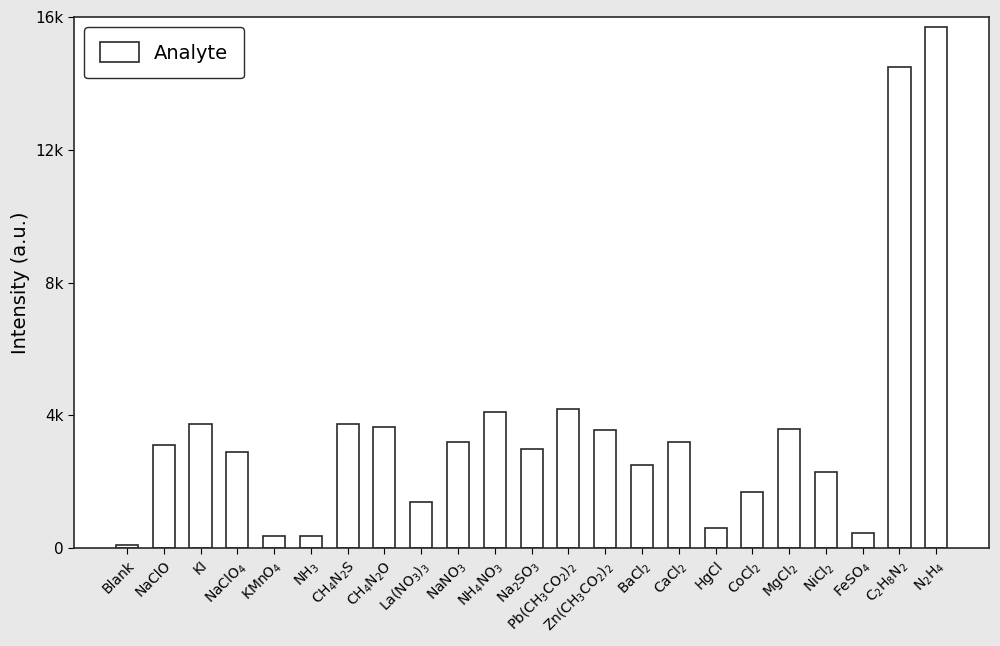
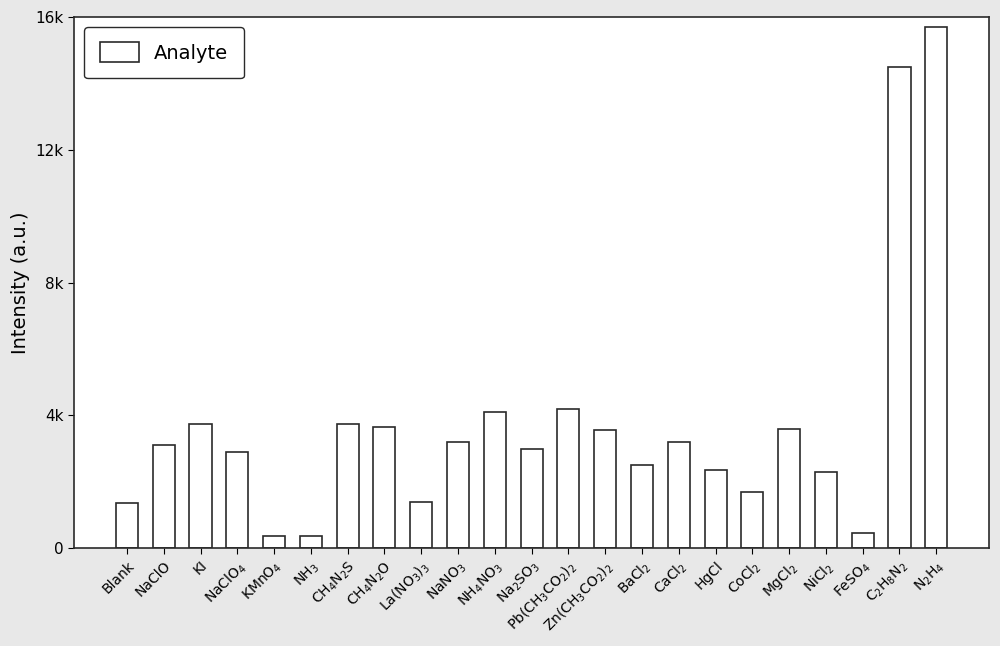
Blank: 0.10k -> 1.35k
HgCl: 0.60k -> 2.35k
